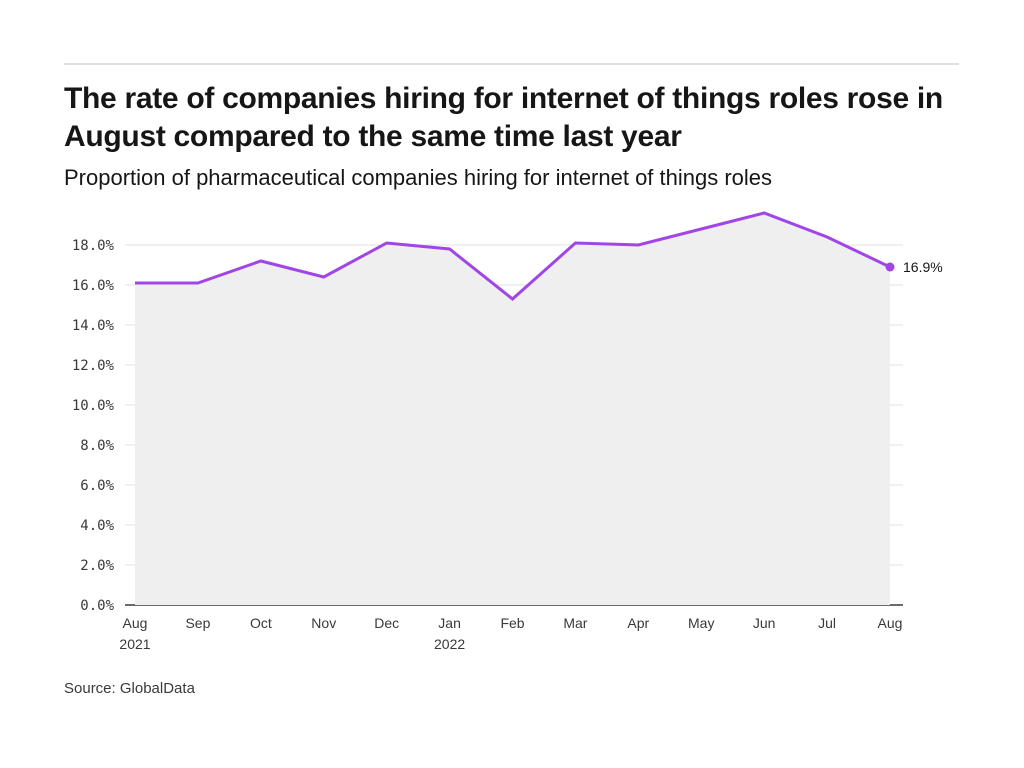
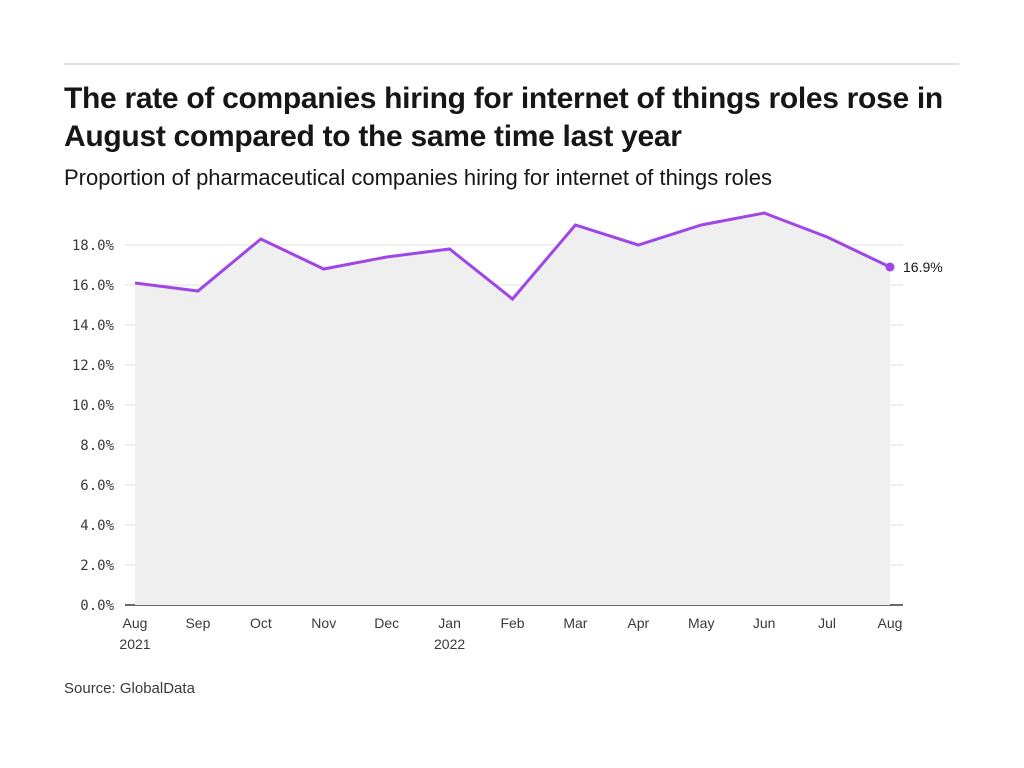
Sep: 16.1% -> 15.7%
Oct: 17.2% -> 18.3%
Nov: 16.4% -> 16.8%
Dec: 18.1% -> 17.4%
Mar: 18.1% -> 19.0%
May: 18.8% -> 19.0%
